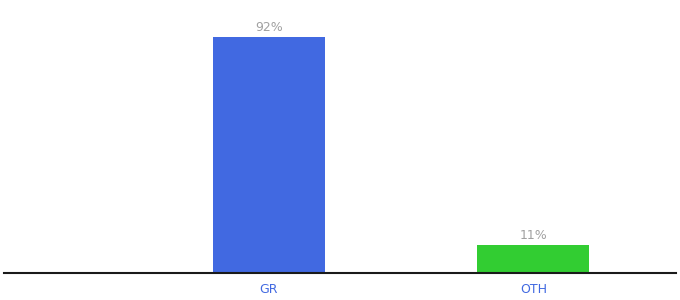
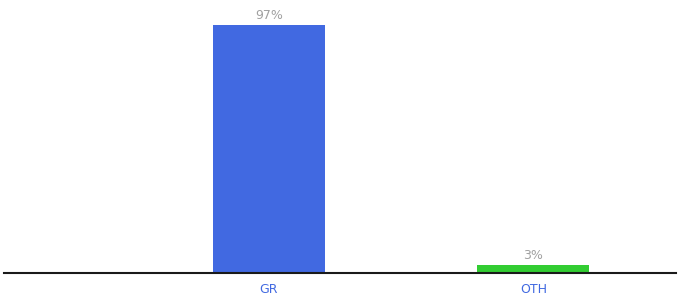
GR: 92% -> 97%
OTH: 11% -> 3%
